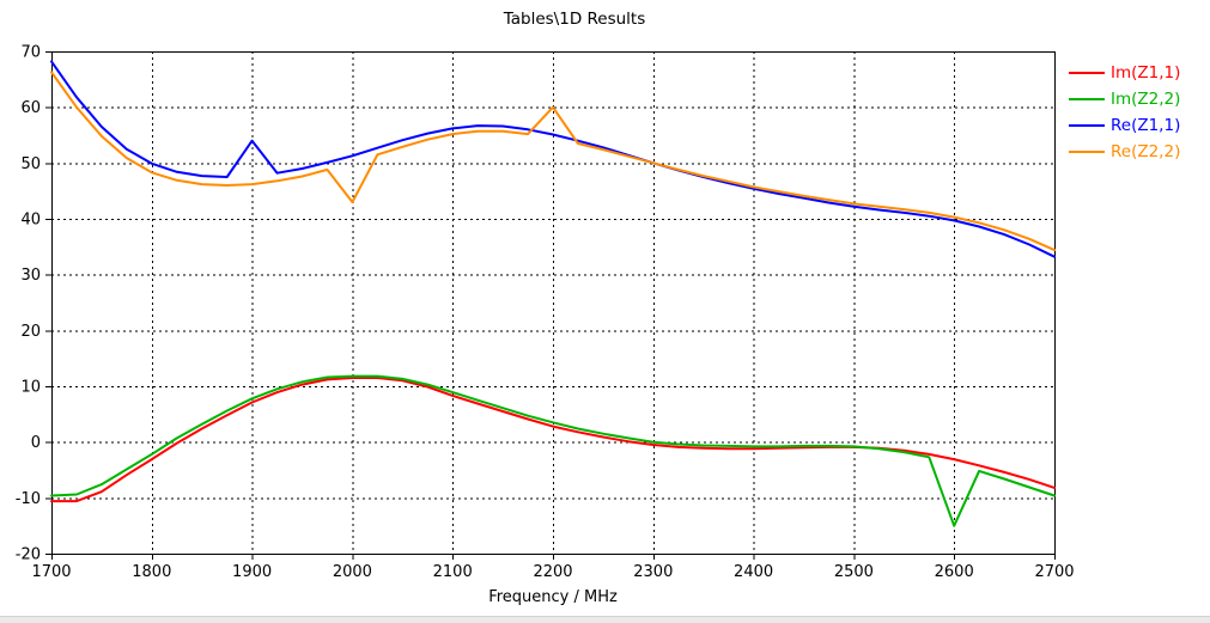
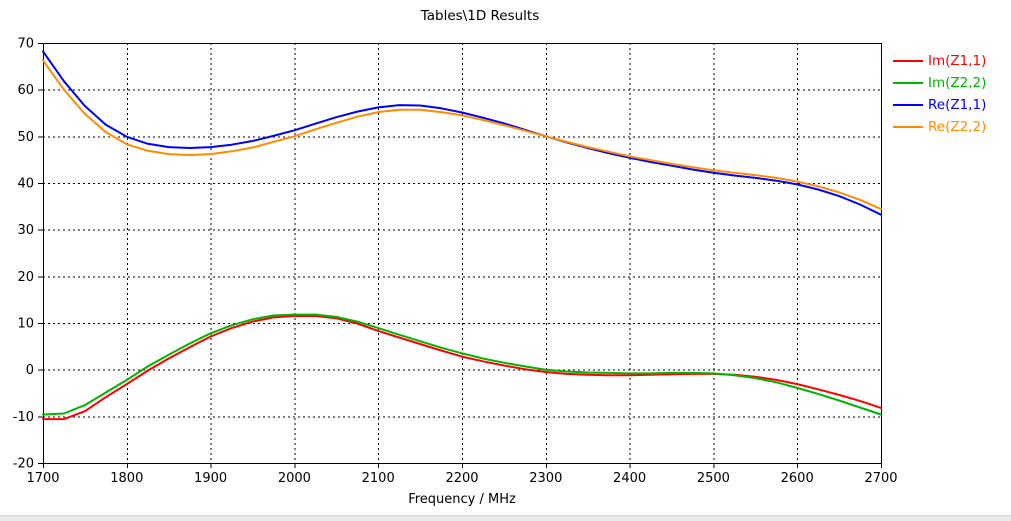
Re(Z1,1)/1900: 54 -> 48
Re(Z2,2)/2000: 43 -> 50
Re(Z2,2)/2200: 60 -> 54
Im(Z2,2)/2600: -15 -> -4
